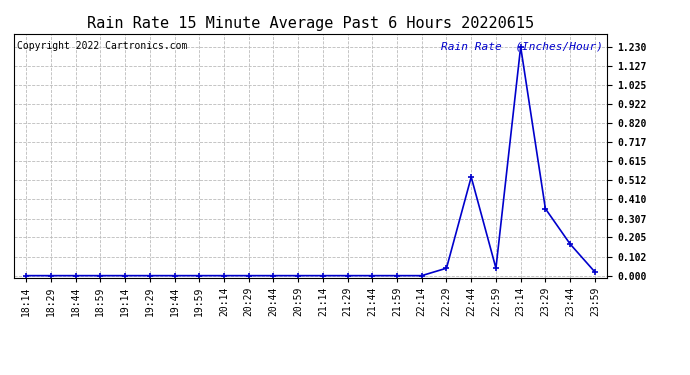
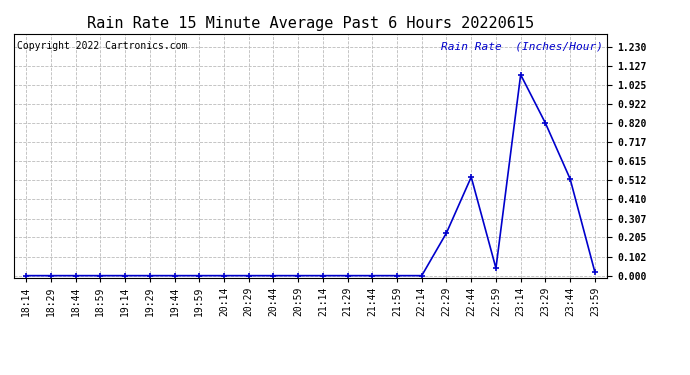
22:29: 0.04 -> 0.23
23:14: 1.23 -> 1.08
23:29: 0.36 -> 0.82
23:44: 0.17 -> 0.52
